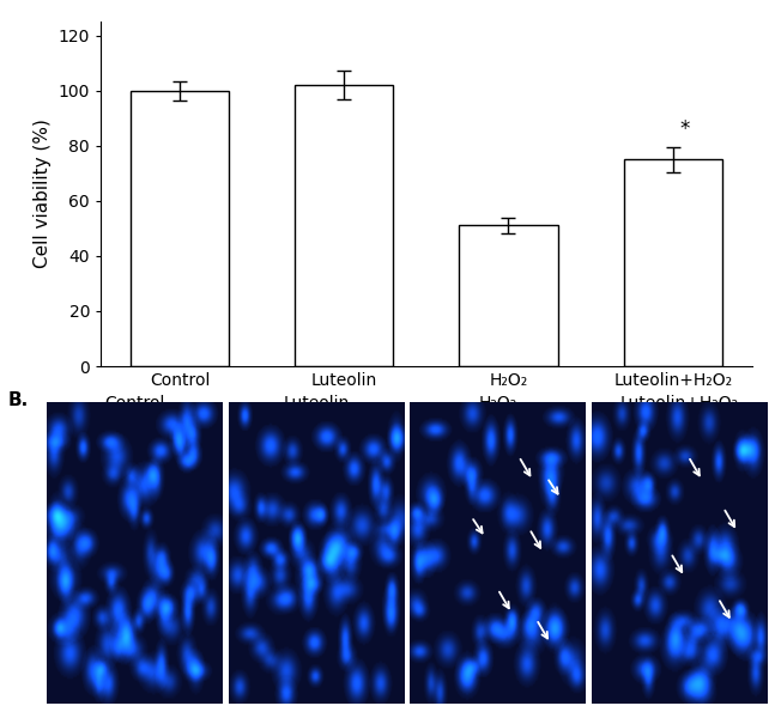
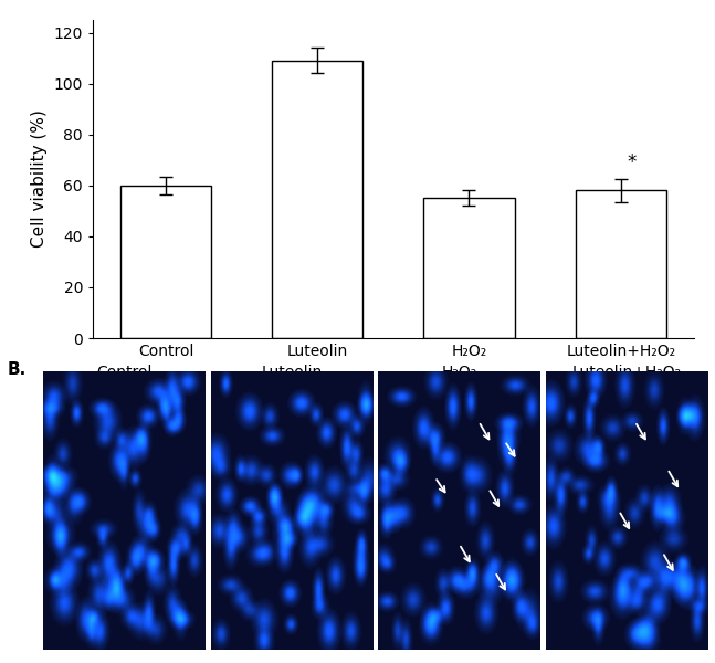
Control: 100 -> 60
Luteolin: 102 -> 109
H₂O₂: 51 -> 55
Luteolin+H₂O₂: 75 -> 58
